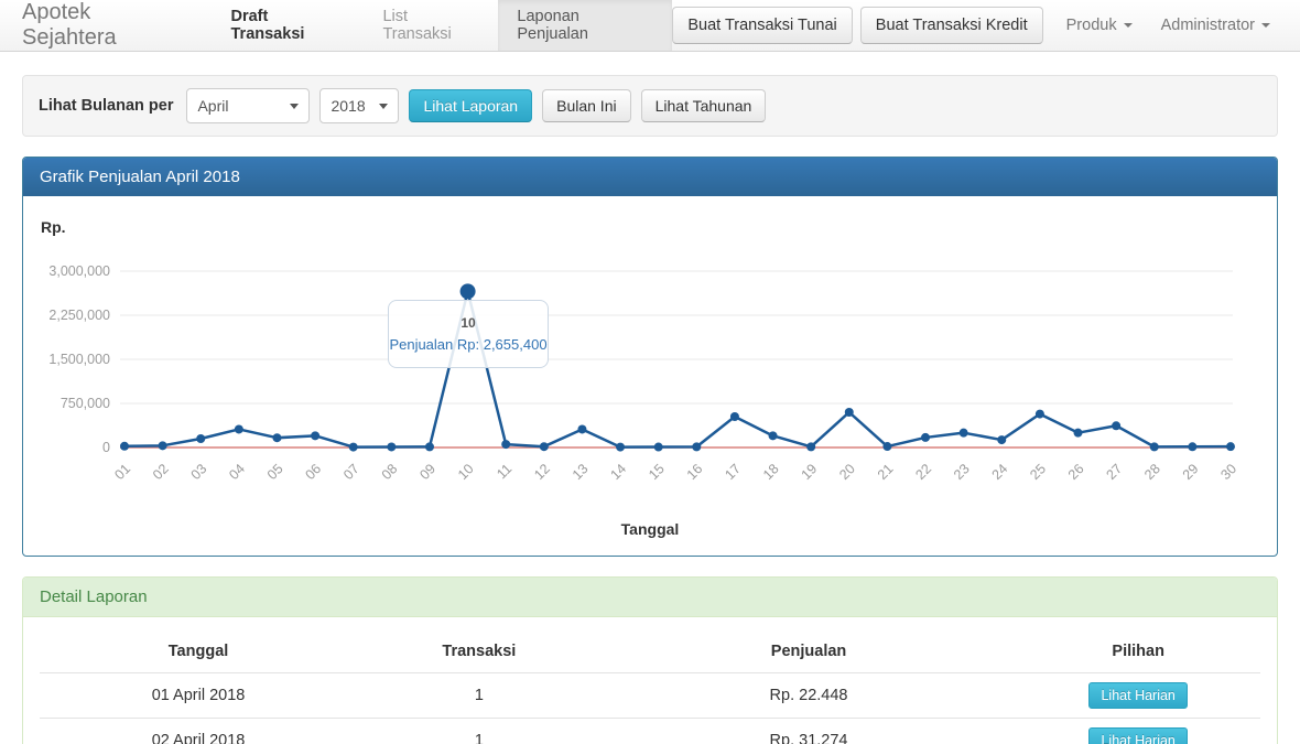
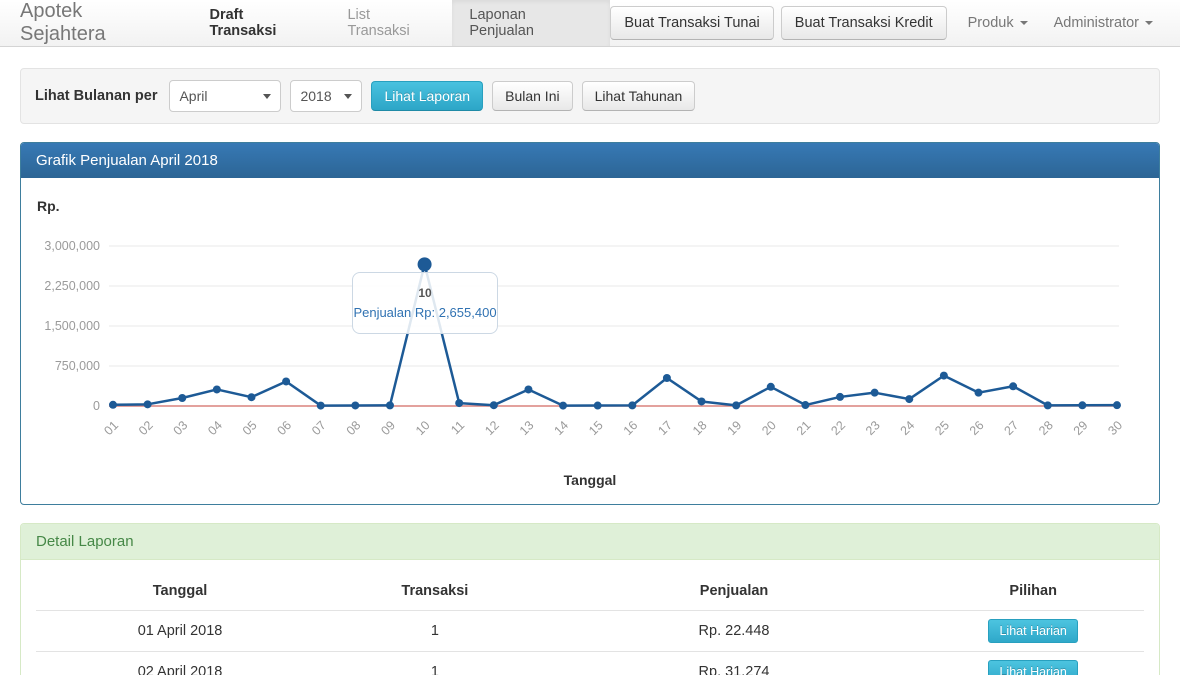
06: 200000 -> 500000
18: 200000 -> 100000
20: 600000 -> 400000
